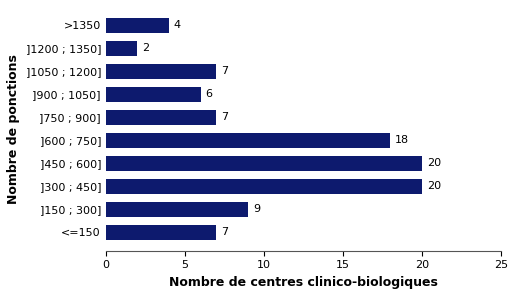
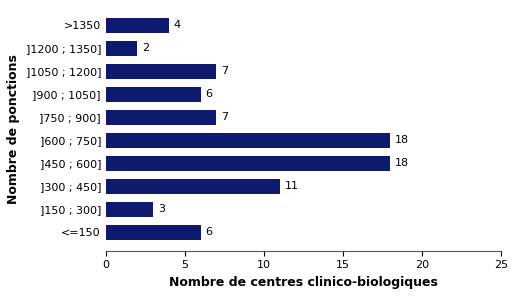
]450 ; 600]: 20 -> 18
]300 ; 450]: 20 -> 11
]150 ; 300]: 9 -> 3
<=150: 7 -> 6
